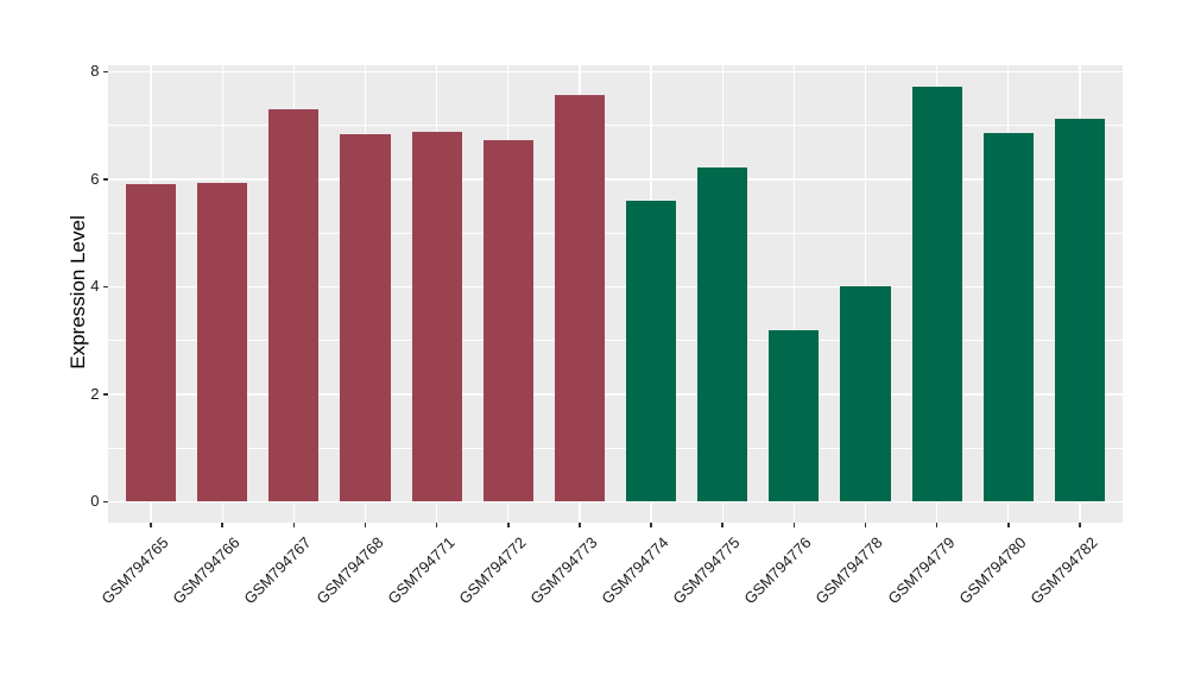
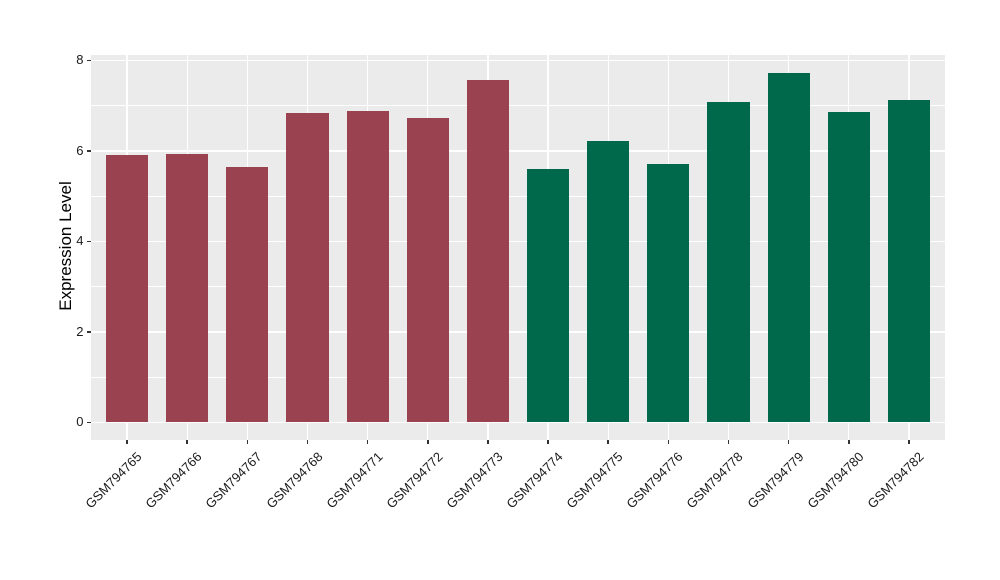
GSM794767: 7.3 -> 5.7
GSM794776: 3.2 -> 5.7
GSM794778: 4.0 -> 7.1
